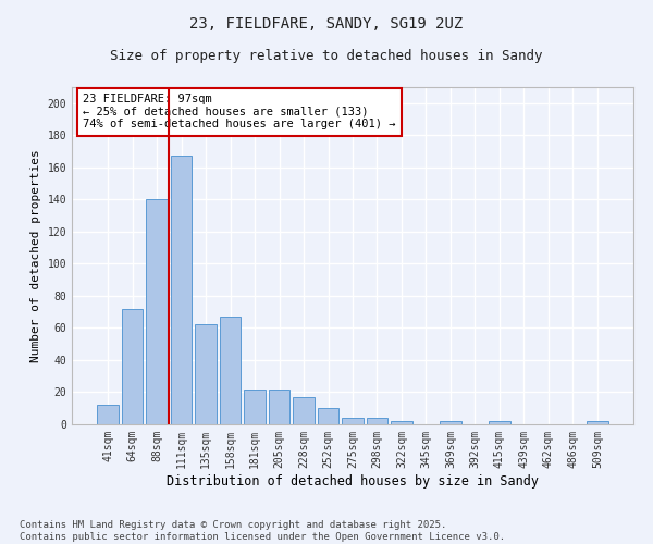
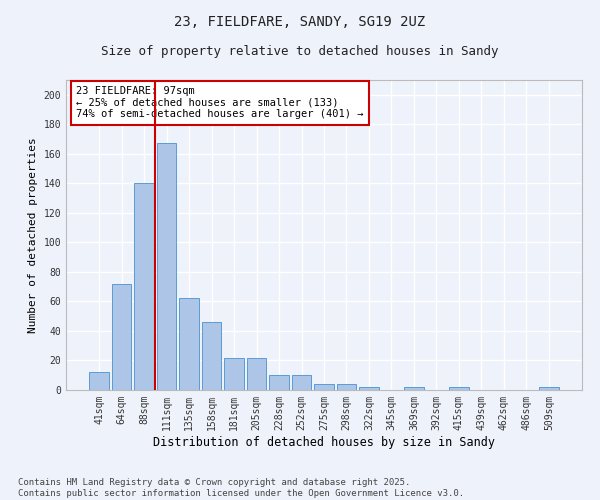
158sqm: 67 -> 46
228sqm: 17 -> 10
